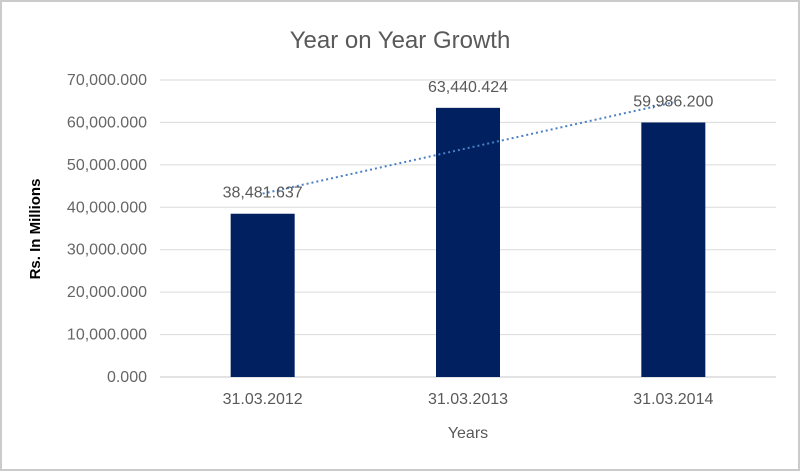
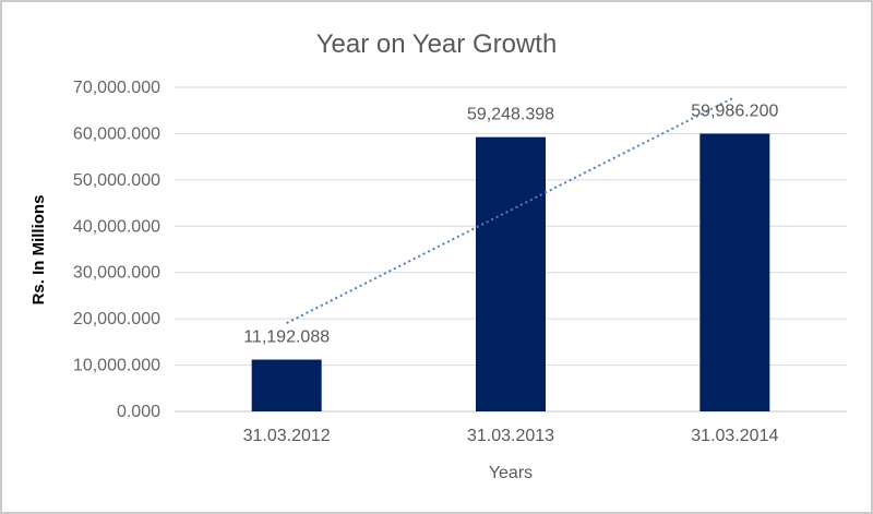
31.03.2012: 38,481.637 -> 11,192.088
31.03.2013: 63,440.424 -> 59,248.398
